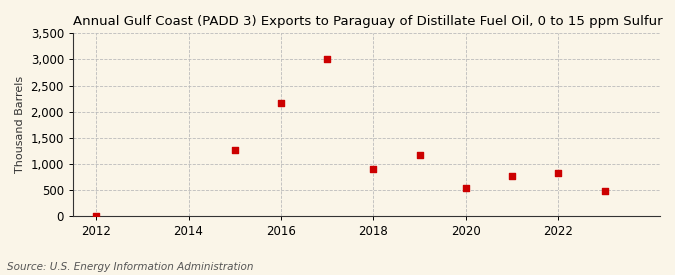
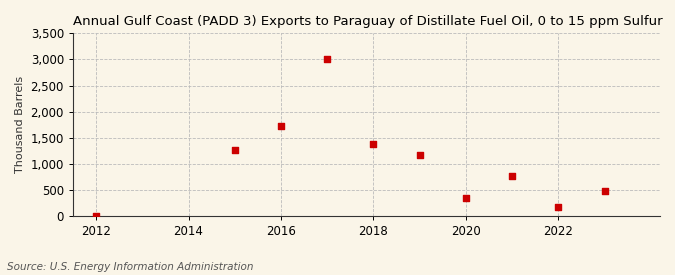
2016: 2,160 -> 1,720
2018: 900 -> 1,380
2020: 540 -> 350
2022: 820 -> 180
